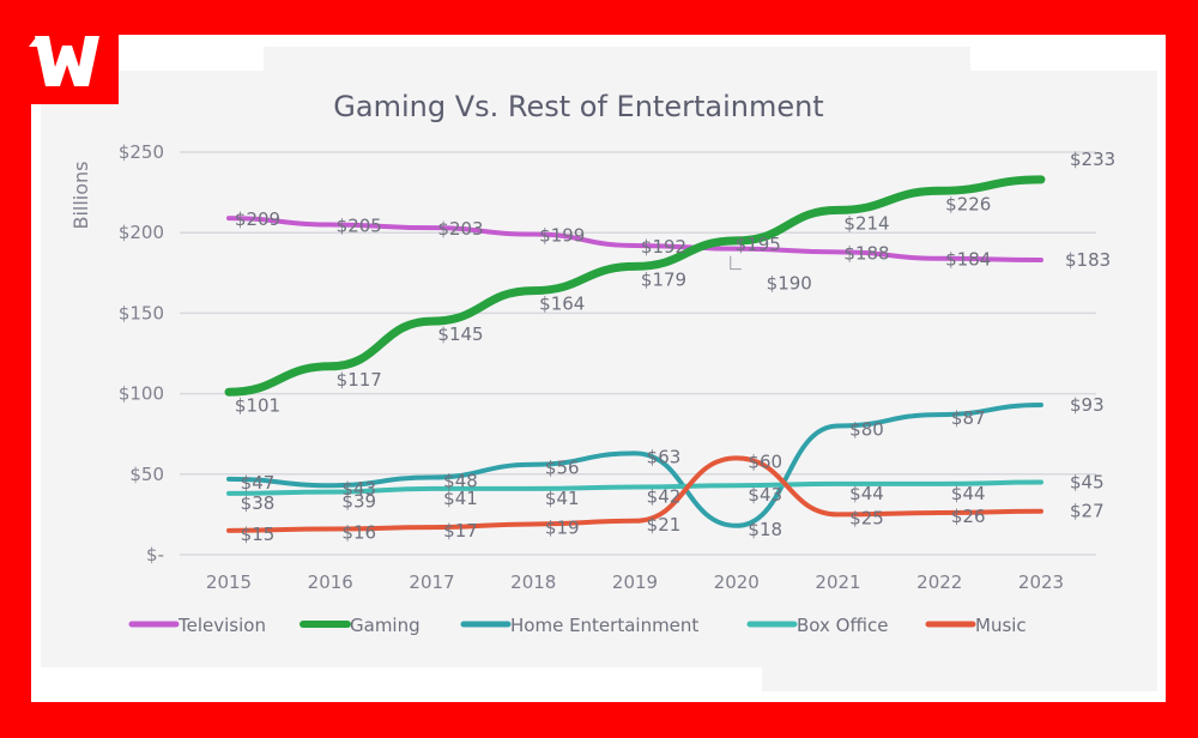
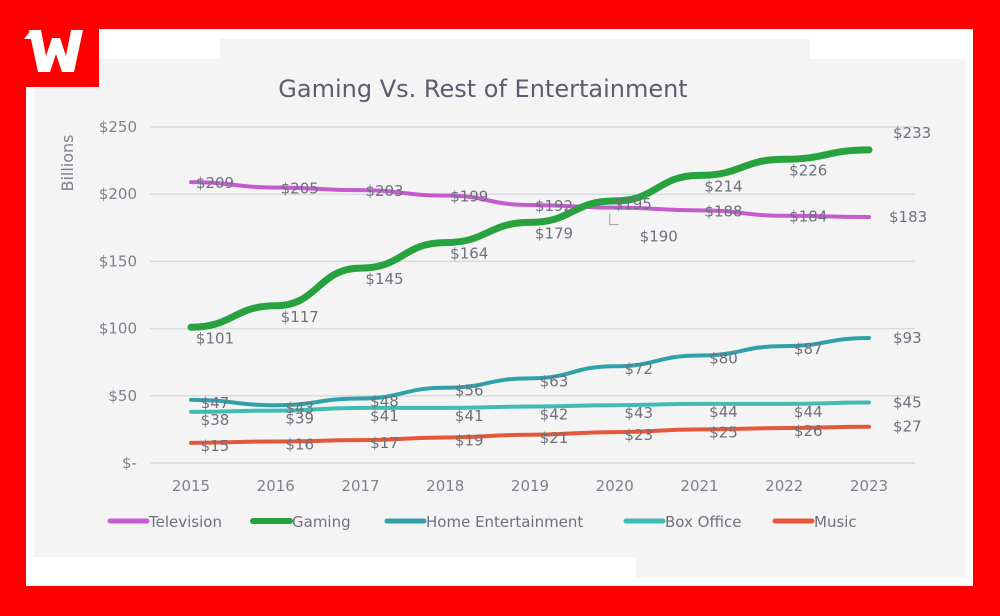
Home Entertainment/2020: $18 -> $72
Music/2020: $60 -> $23
